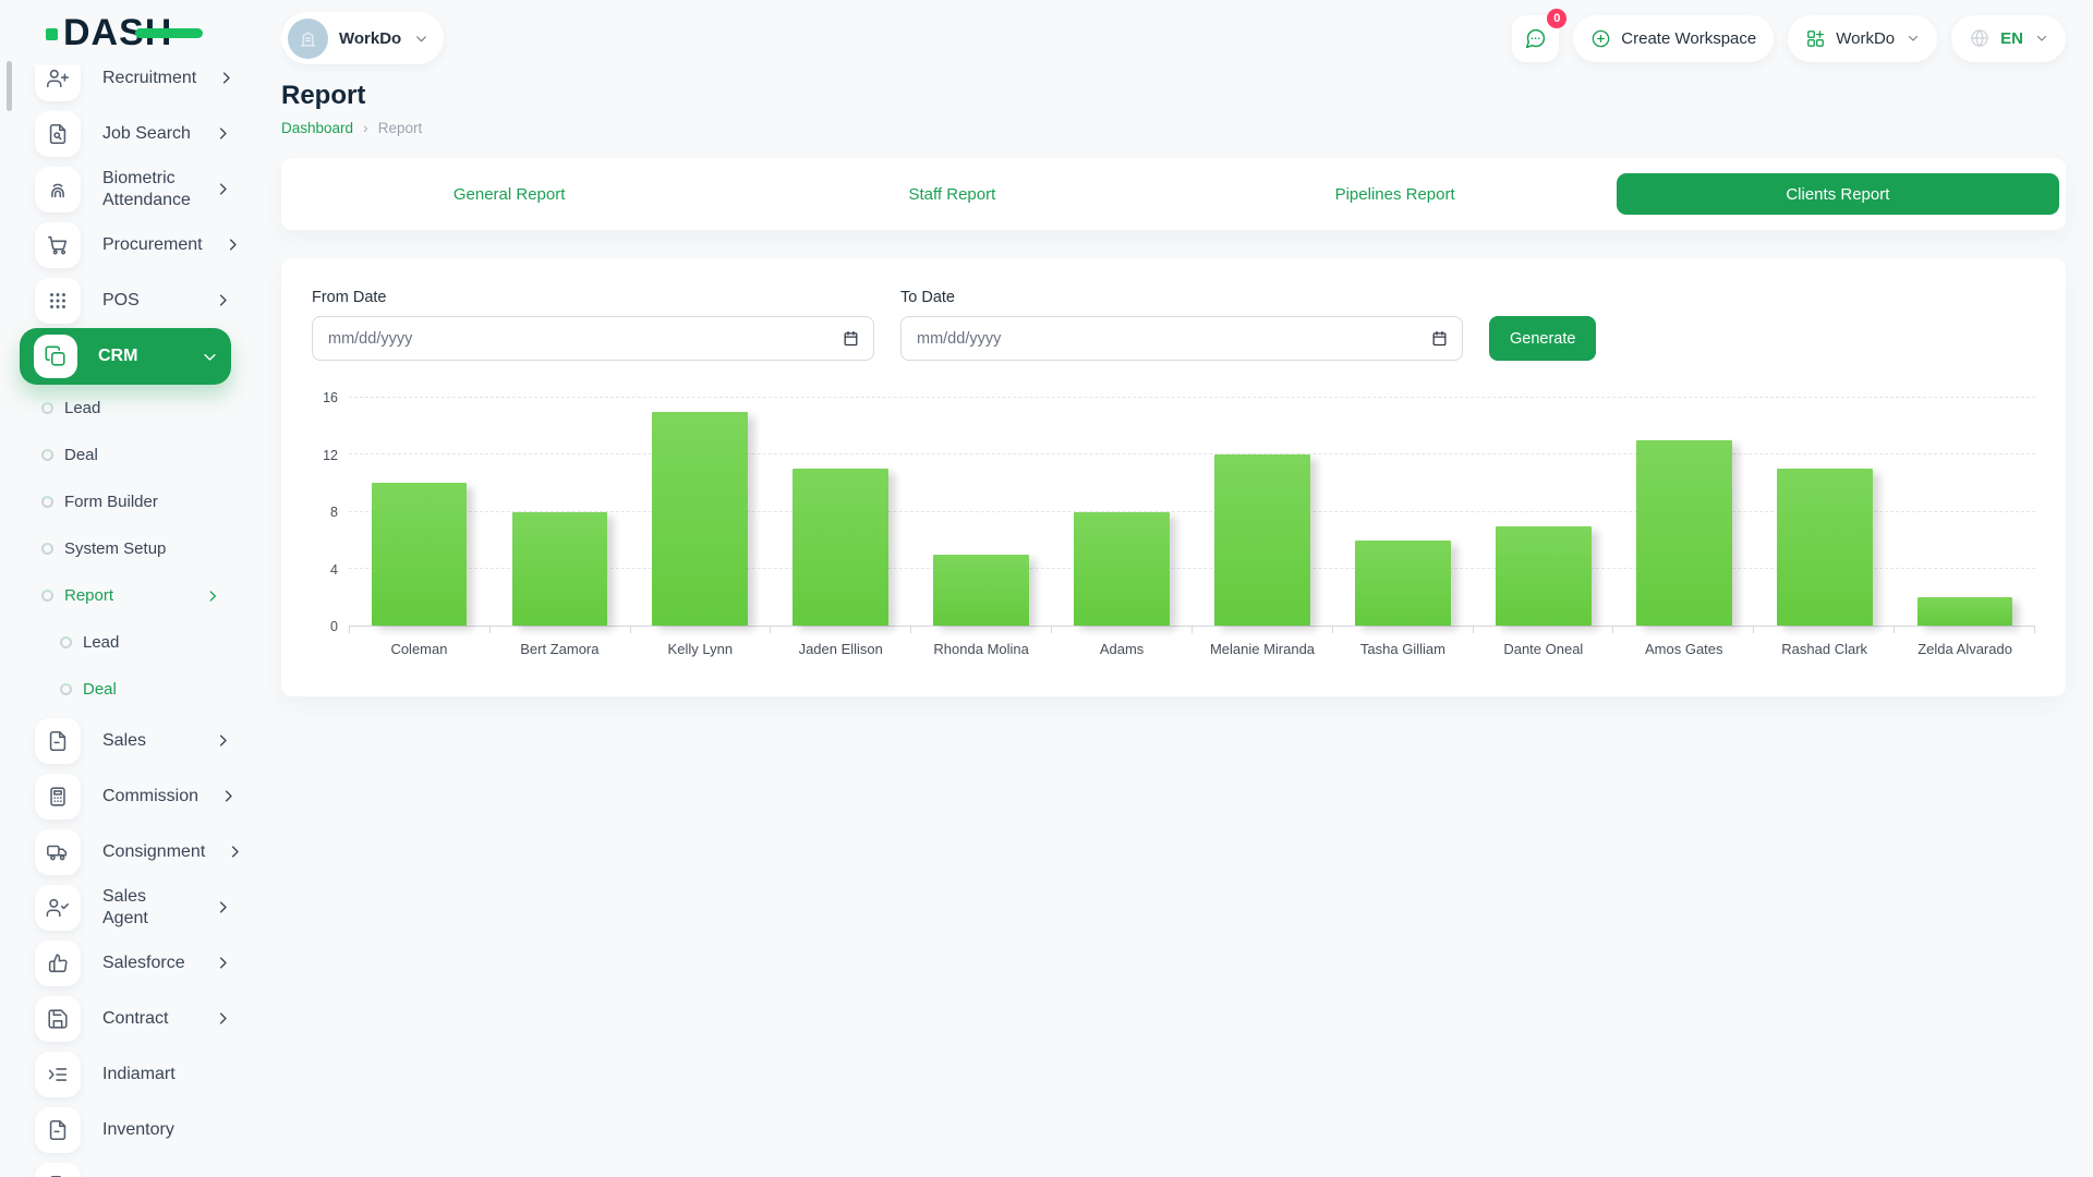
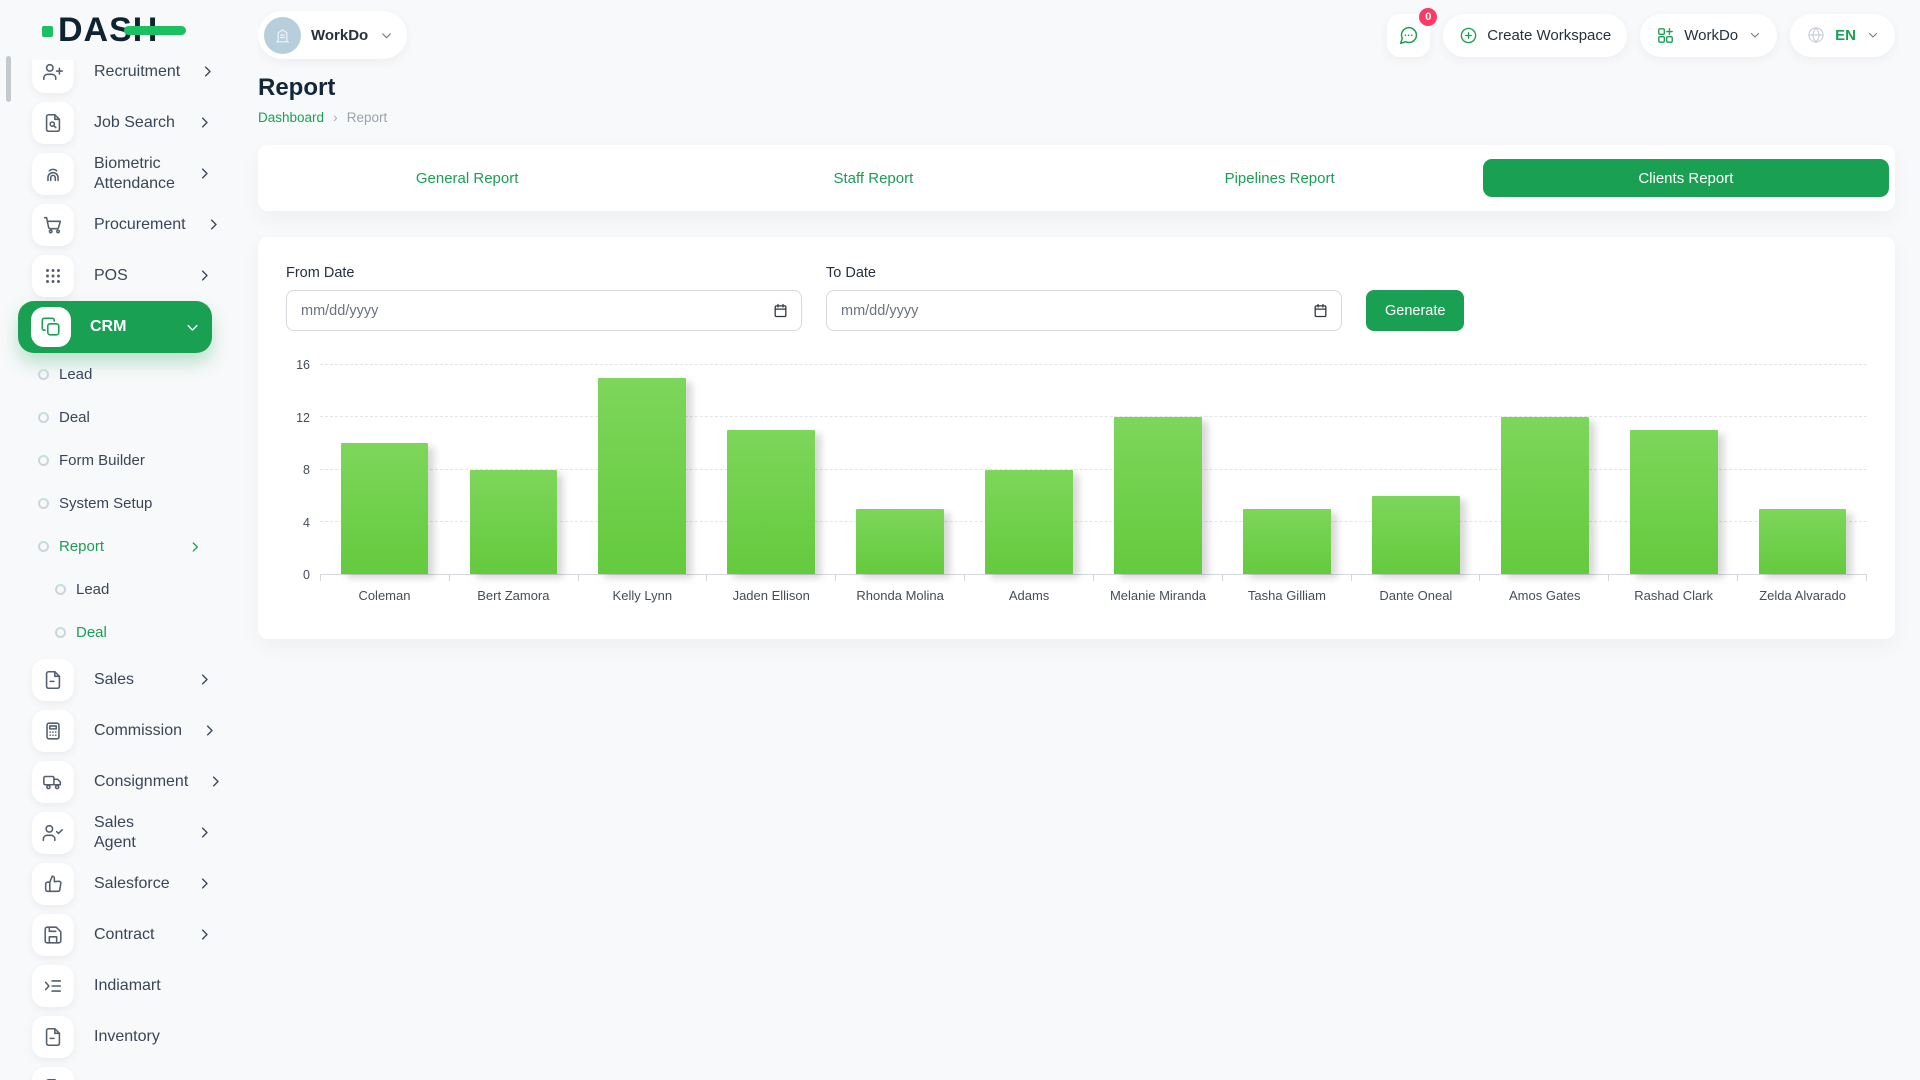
Tasha Gilliam: 6 -> 5
Dante Oneal: 7 -> 6
Amos Gates: 13 -> 12
Zelda Alvarado: 2 -> 5
